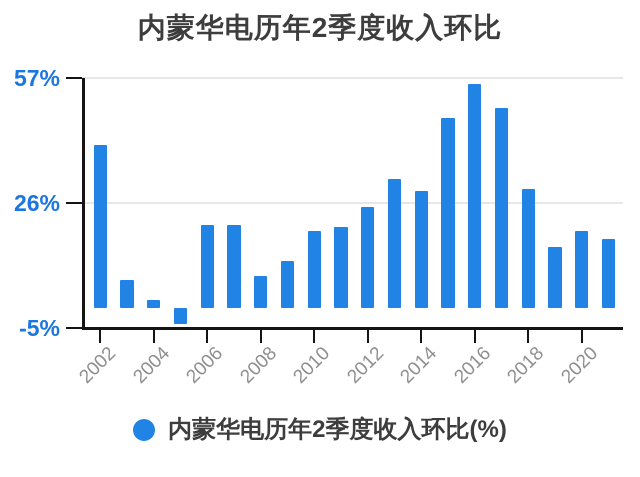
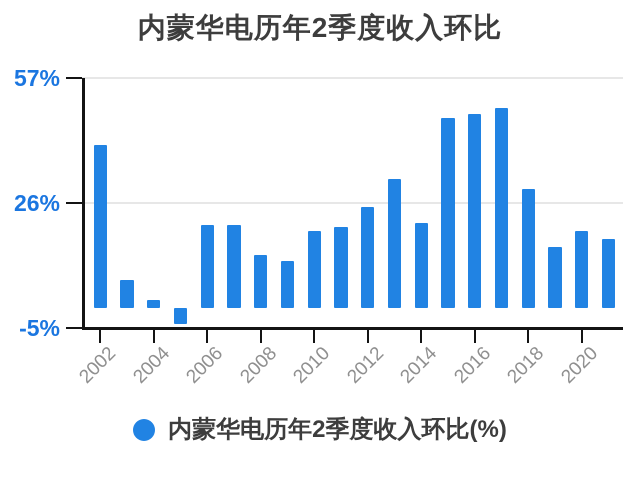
2008: 8% -> 13%
2014: 29% -> 21%
2016: 56% -> 48%
